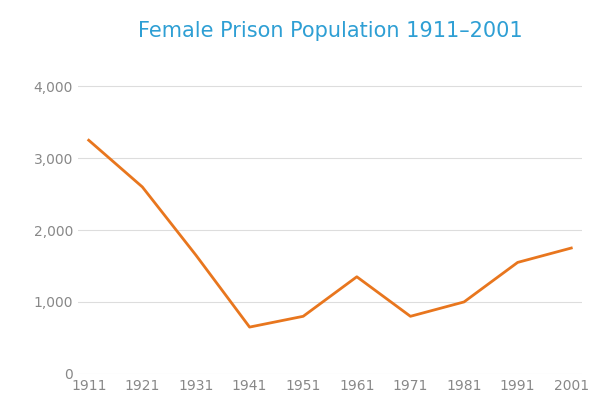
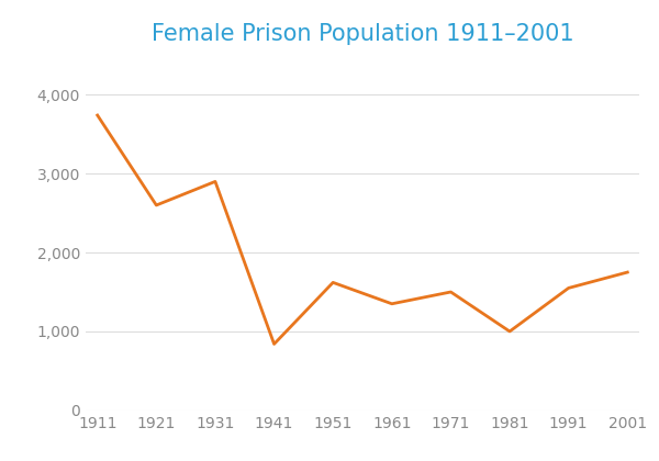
1911: 3,250 -> 3,740
1931: 1,650 -> 2,900
1941: 650 -> 840
1951: 800 -> 1,620
1971: 800 -> 1,500
